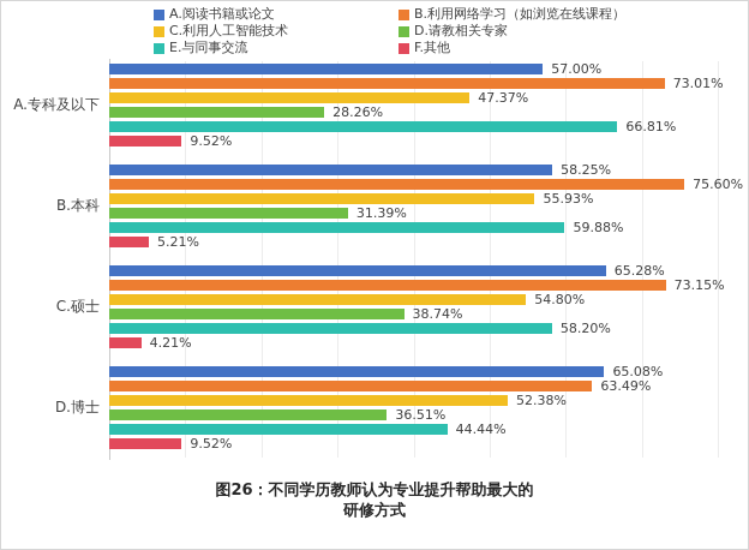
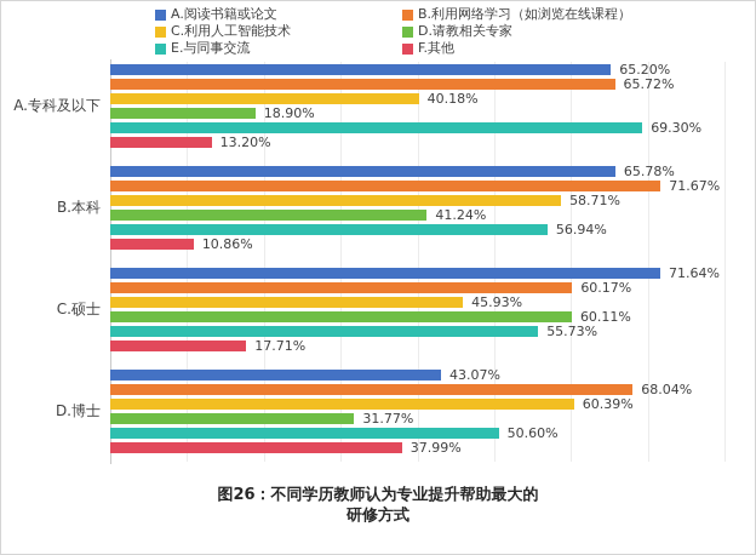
A.阅读书籍或论文/A.专科及以下: 57.00% -> 65.20%
B.利用网络学习（如浏览在线课程）/A.专科及以下: 73.01% -> 65.72%
C.利用人工智能技术/A.专科及以下: 47.37% -> 40.18%
D.请教相关专家/A.专科及以下: 28.26% -> 18.90%
E.与同事交流/A.专科及以下: 66.81% -> 69.30%
F.其他/A.专科及以下: 9.52% -> 13.20%
A.阅读书籍或论文/B.本科: 58.25% -> 65.78%
B.利用网络学习（如浏览在线课程）/B.本科: 75.60% -> 71.67%
C.利用人工智能技术/B.本科: 55.93% -> 58.71%
D.请教相关专家/B.本科: 31.39% -> 41.24%
E.与同事交流/B.本科: 59.88% -> 56.94%
F.其他/B.本科: 5.21% -> 10.86%
A.阅读书籍或论文/C.硕士: 65.28% -> 71.64%
B.利用网络学习（如浏览在线课程）/C.硕士: 73.15% -> 60.17%
C.利用人工智能技术/C.硕士: 54.80% -> 45.93%
D.请教相关专家/C.硕士: 38.74% -> 60.11%
E.与同事交流/C.硕士: 58.20% -> 55.73%
F.其他/C.硕士: 4.21% -> 17.71%
A.阅读书籍或论文/D.博士: 65.08% -> 43.07%
B.利用网络学习（如浏览在线课程）/D.博士: 63.49% -> 68.04%
C.利用人工智能技术/D.博士: 52.38% -> 60.39%
D.请教相关专家/D.博士: 36.51% -> 31.77%
E.与同事交流/D.博士: 44.44% -> 50.60%
F.其他/D.博士: 9.52% -> 37.99%
